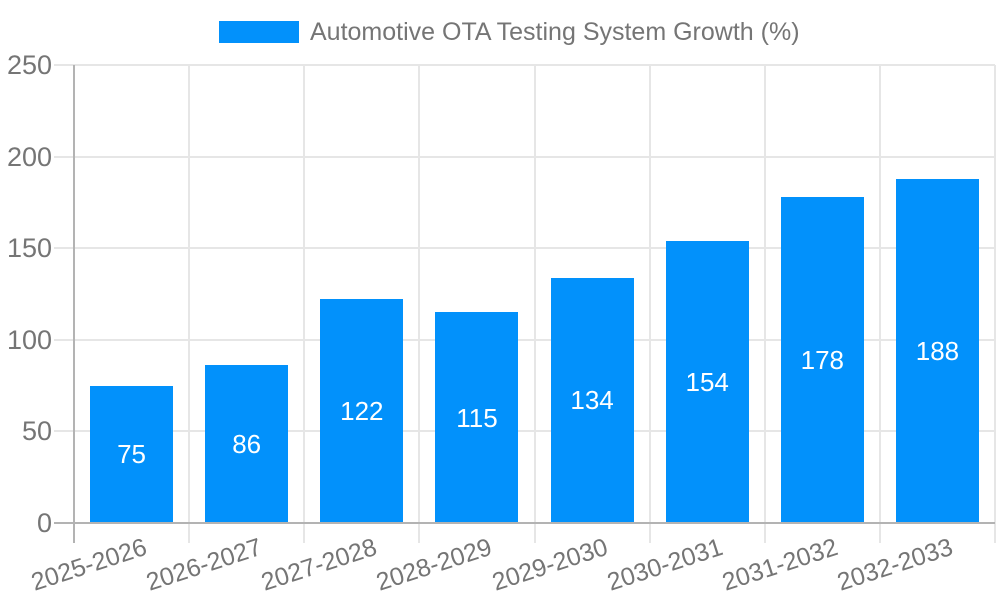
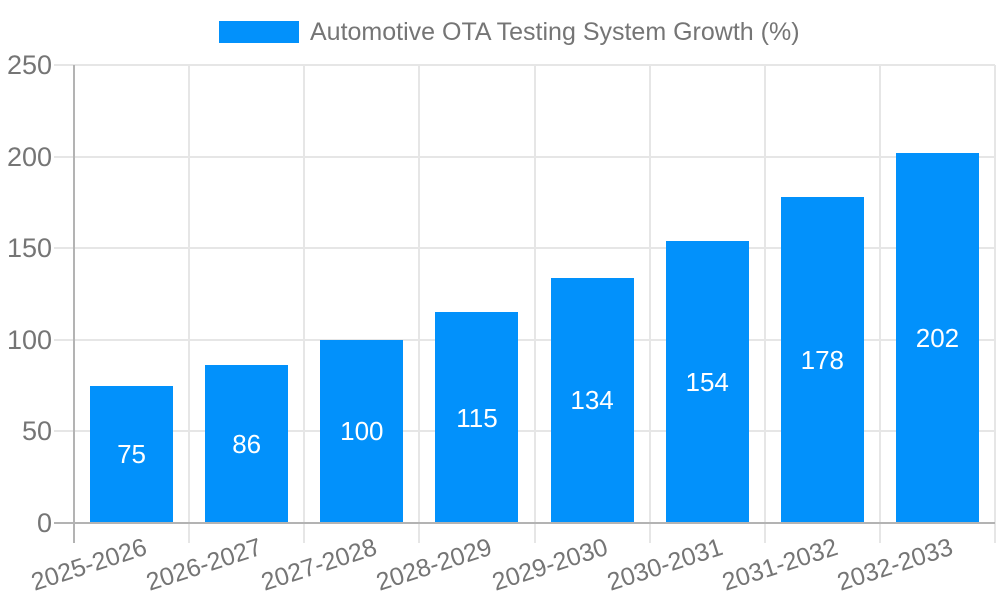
2027-2028: 122 -> 100
2032-2033: 188 -> 202
